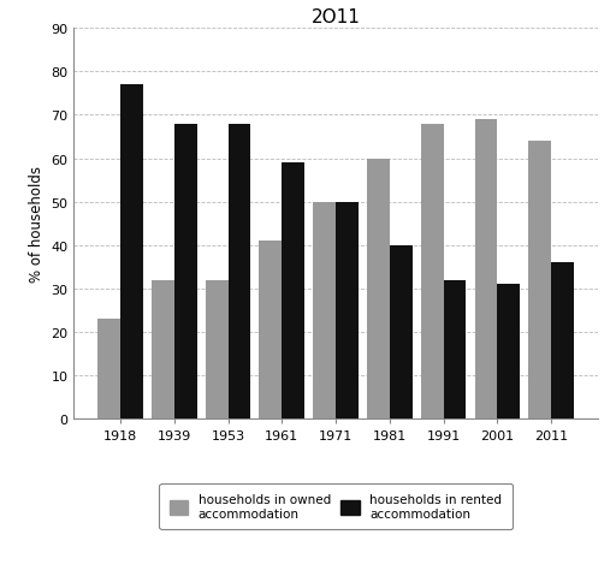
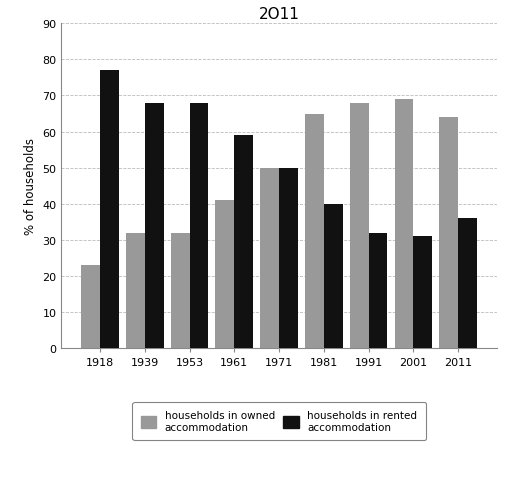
households in owned accommodation/1981: 60 -> 65
